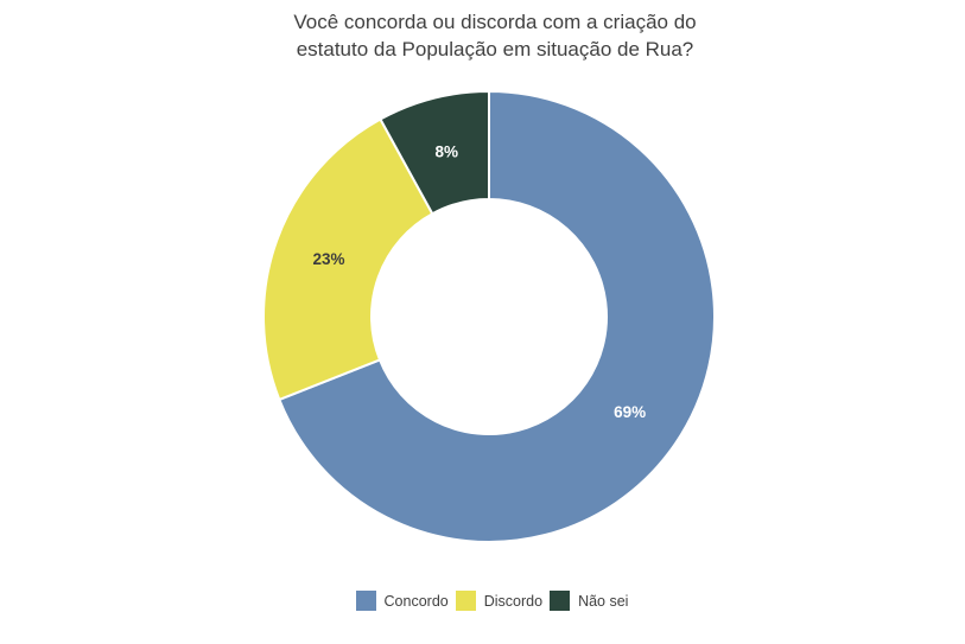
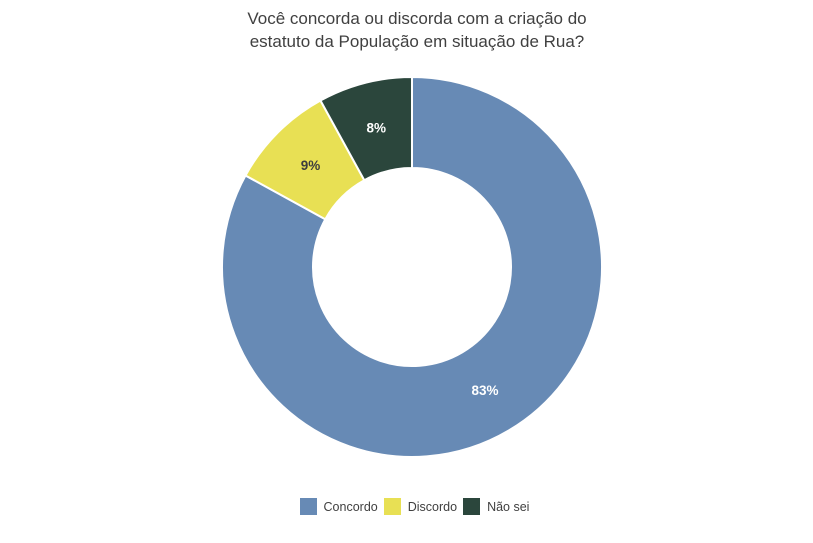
Concordo: 69% -> 83%
Discordo: 23% -> 9%
